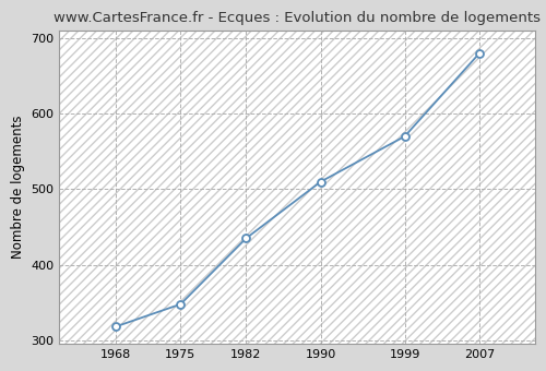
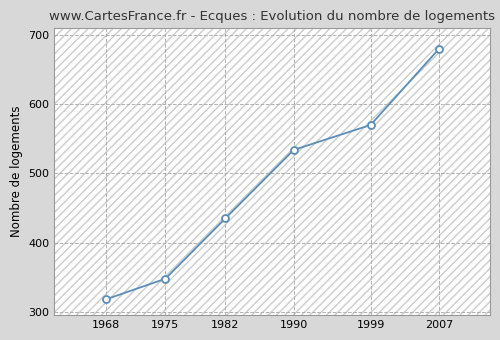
1990: 510 -> 534
